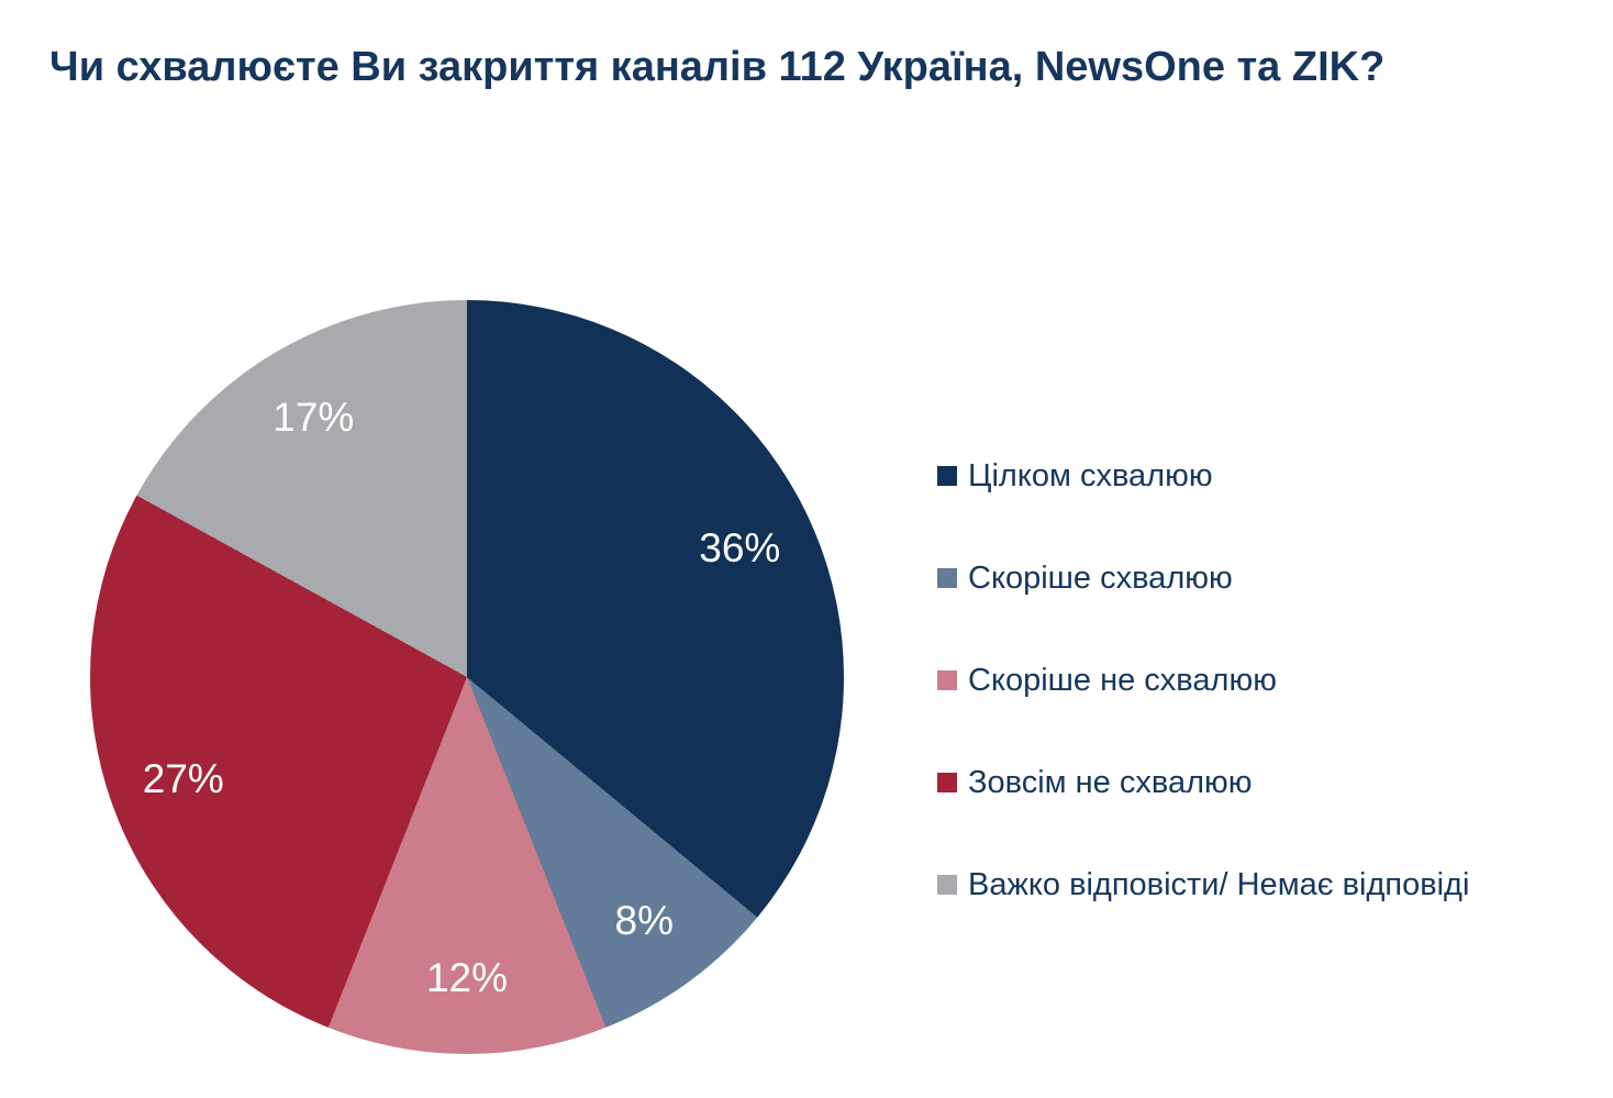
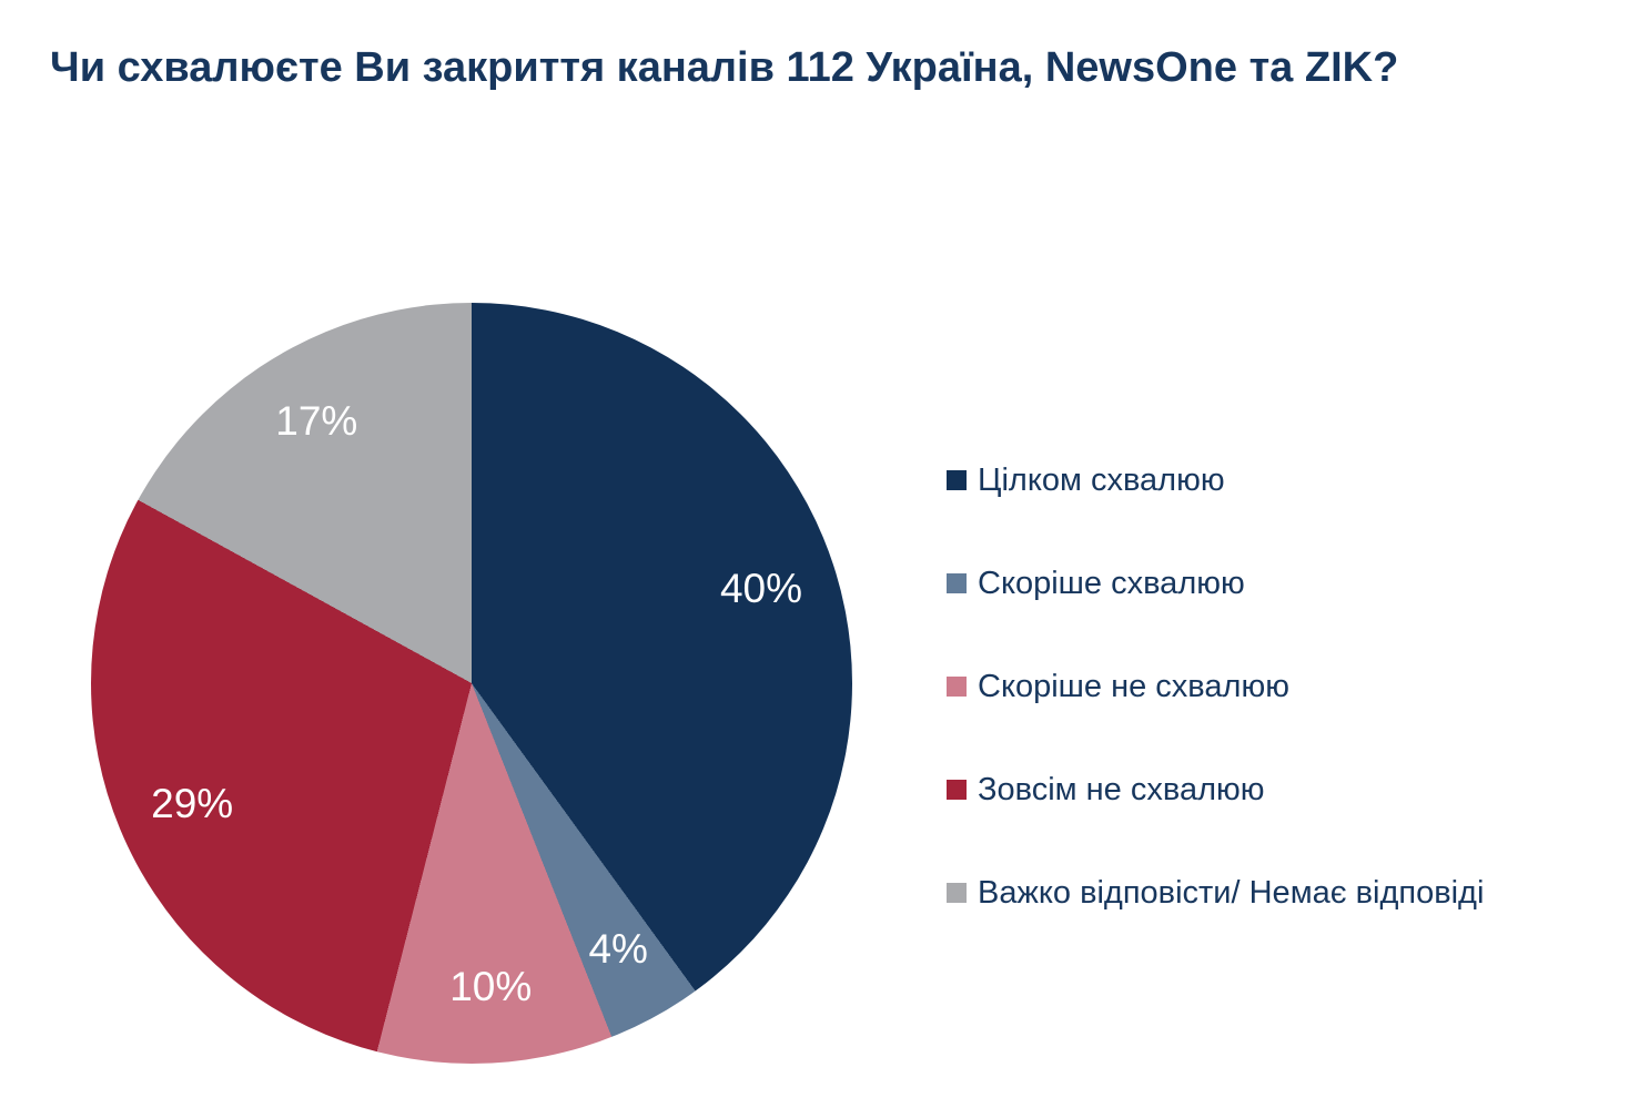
Цілком схвалюю: 36% -> 40%
Скоріше схвалюю: 8% -> 4%
Скоріше не схвалюю: 12% -> 10%
Зовсім не схвалюю: 27% -> 29%
